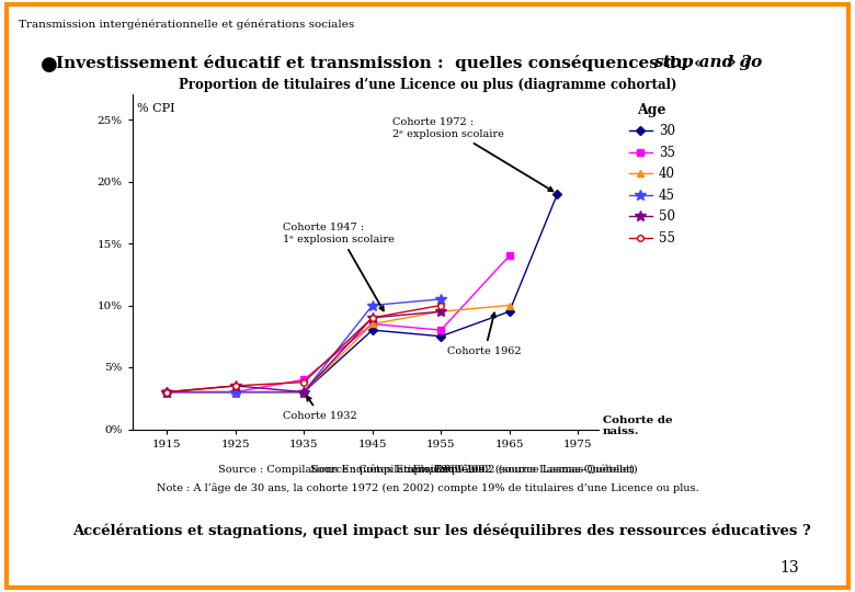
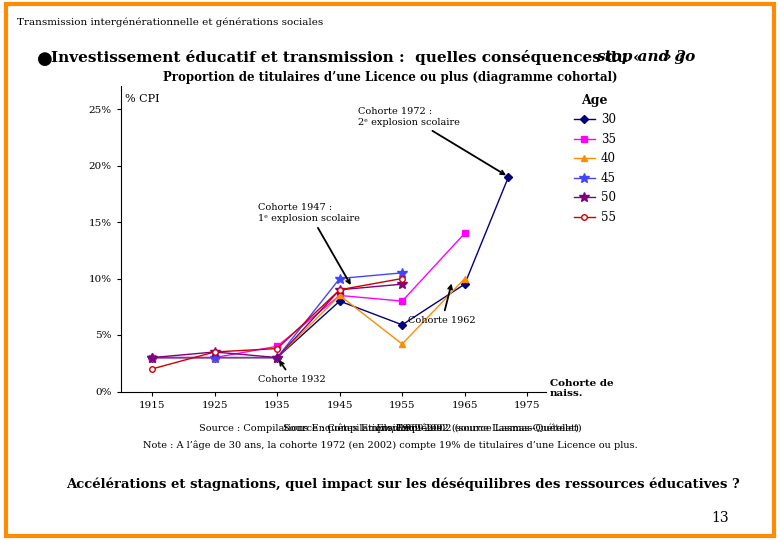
55/1915: 3.0% -> 2.0%
30/1955: 7.5% -> 5.9%
40/1955: 9.5% -> 4.2%
